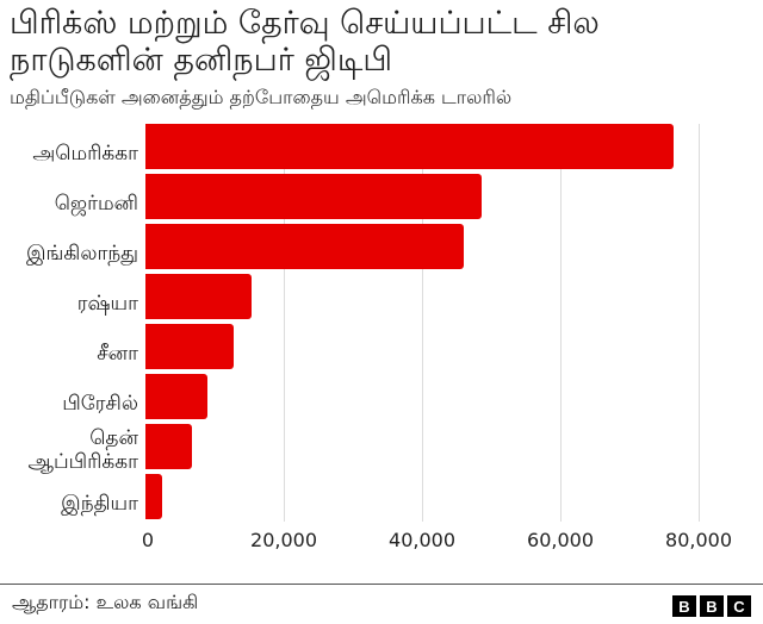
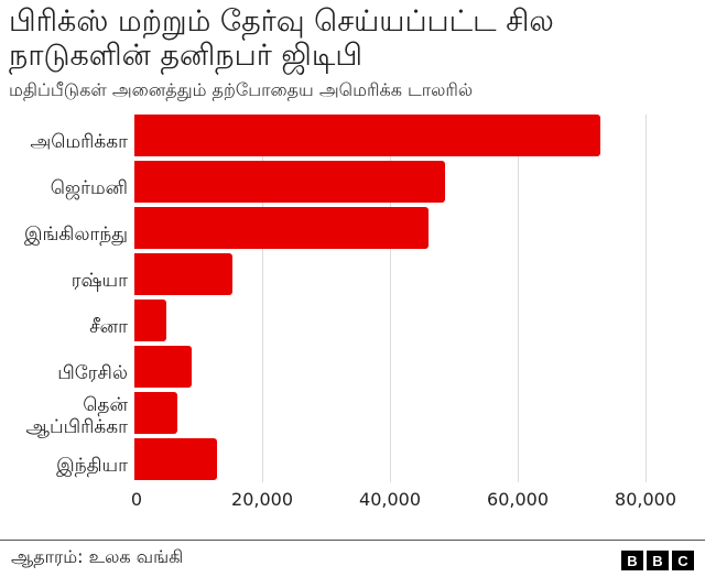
அமெரிக்கா: 76000 -> 73000
சீனா: 13000 -> 5000
இந்தியா: 2000 -> 13000
